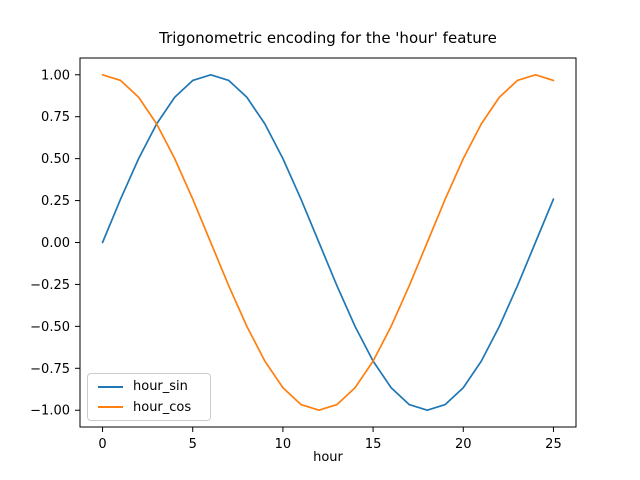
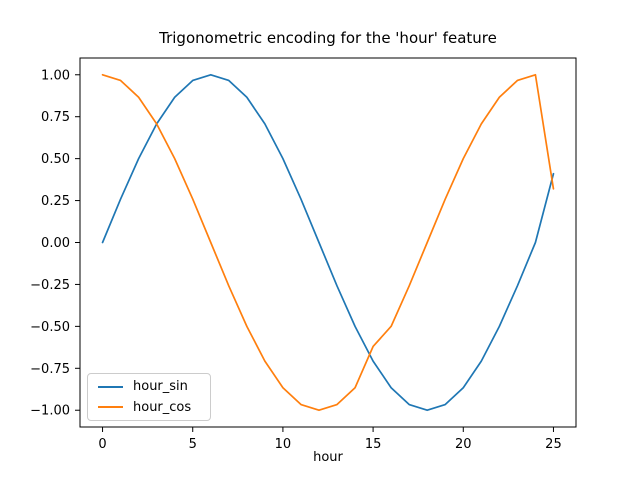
hour_cos/15: -0.71 -> -0.62
hour_sin/25: 0.26 -> 0.41
hour_cos/25: 0.97 -> 0.32
